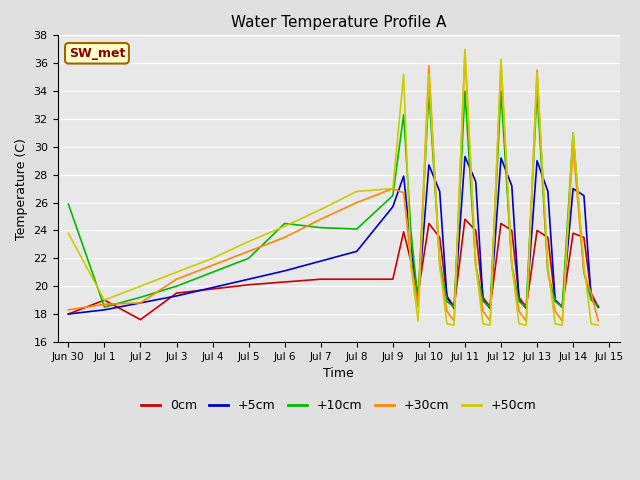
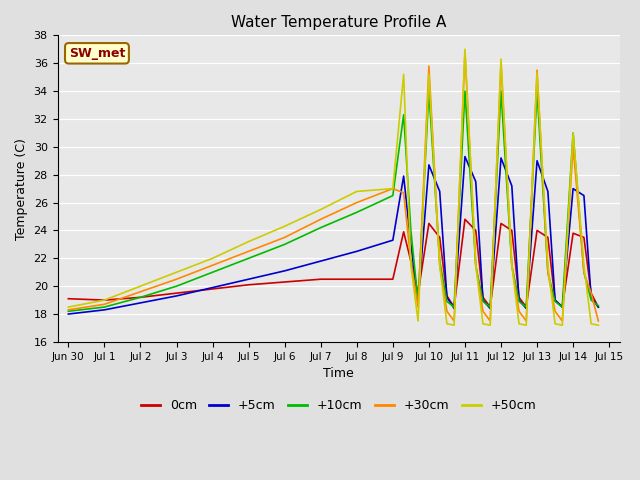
0cm/Jun 30: 18.0 -> 19.1
+10cm/Jun 30: 25.9 -> 18.2
+50cm/Jun 30: 23.8 -> 18.5
0cm/Jul 2: 17.6 -> 19.2
+30cm/Jul 2: 18.8 -> 19.6
+10cm/Jul 6: 24.5 -> 23.0
+10cm/Jul 8: 24.1 -> 25.3
+5cm/Jul 9: 25.7 -> 23.3
